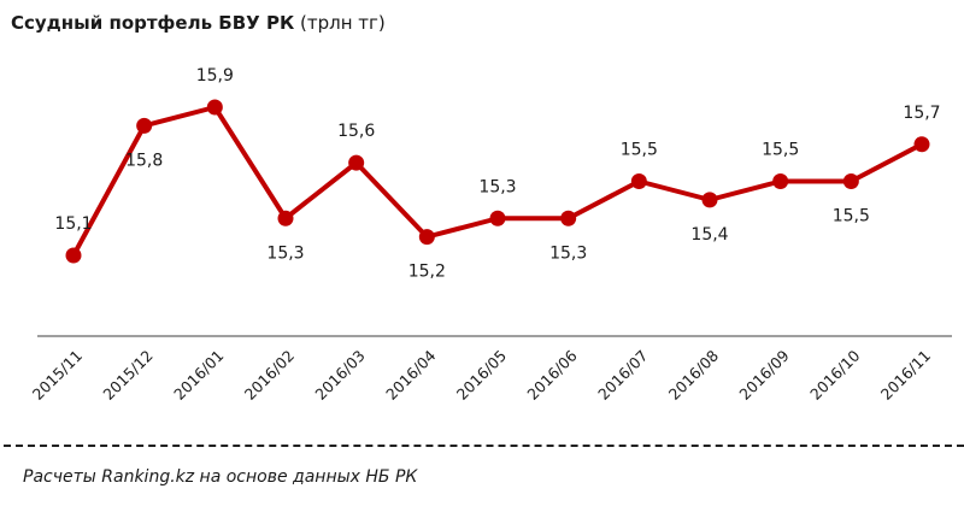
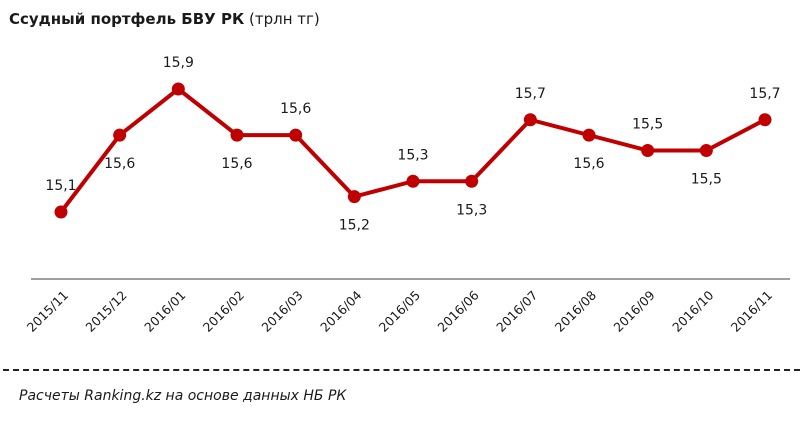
2015/12: 15,8 -> 15,6
2016/02: 15,3 -> 15,6
2016/07: 15,5 -> 15,7
2016/08: 15,4 -> 15,6
